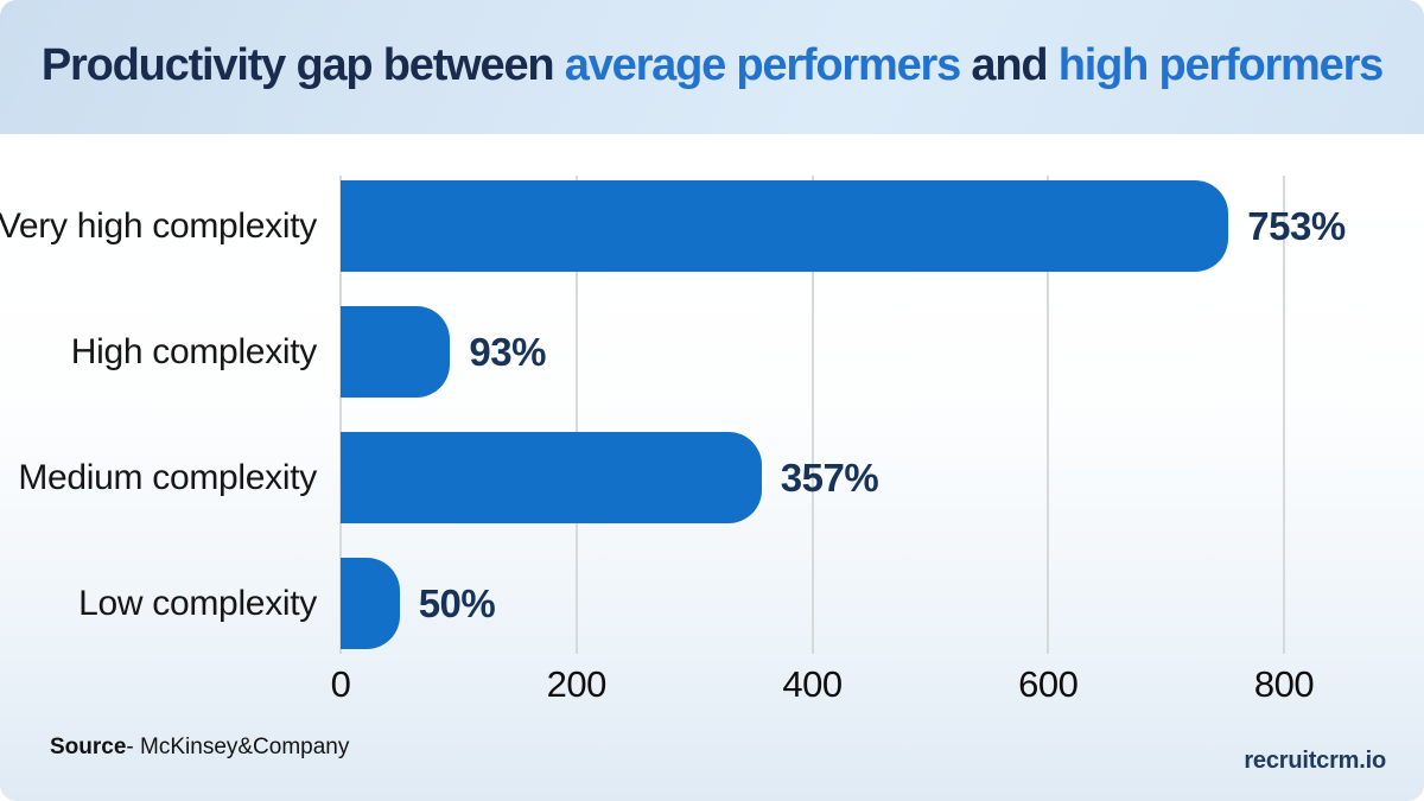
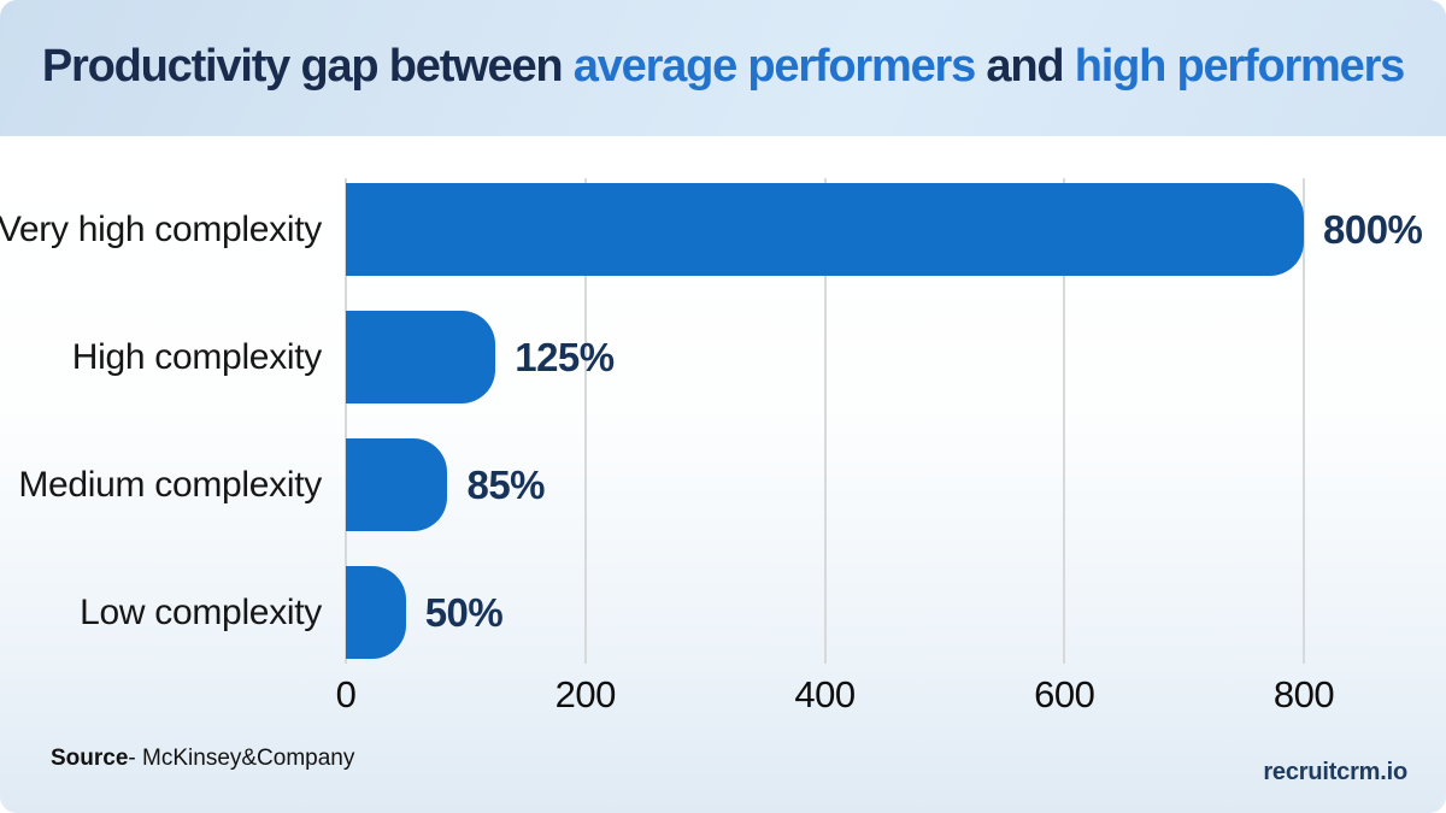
Very high complexity: 753% -> 800%
High complexity: 93% -> 125%
Medium complexity: 357% -> 85%
